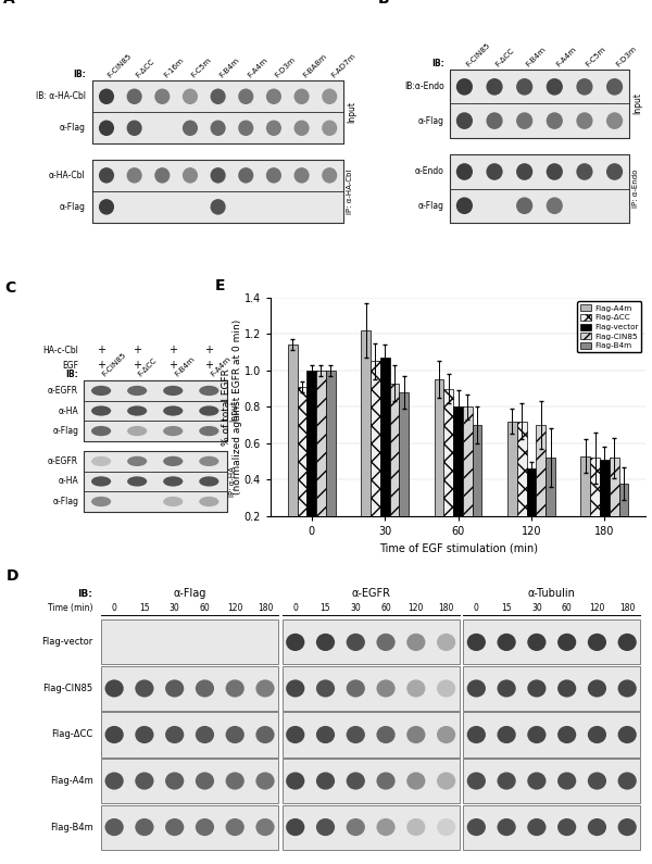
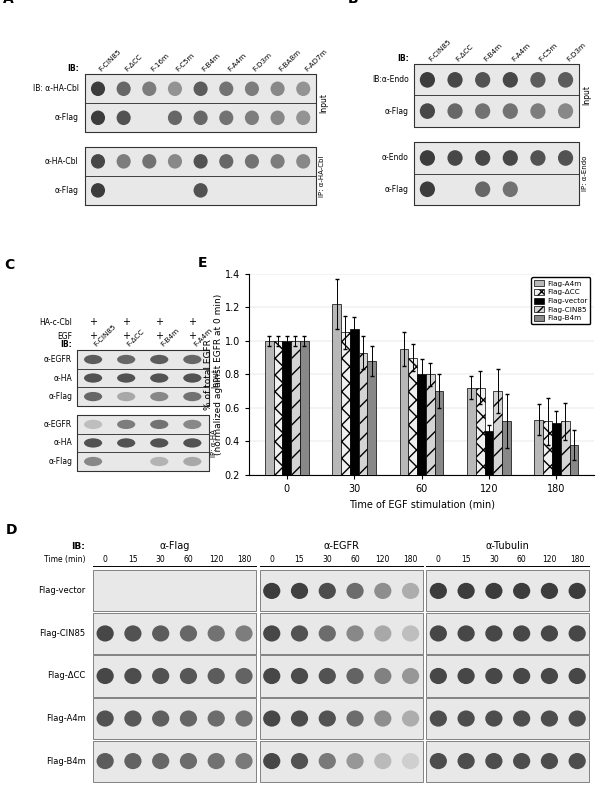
Flag-A4m/0: 1.14 -> 1.00
Flag-ΔCC/0: 0.91 -> 1.00
